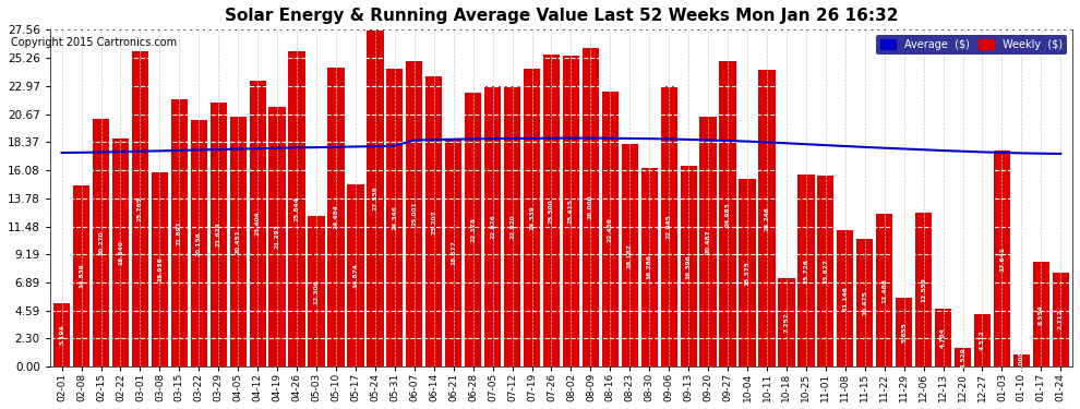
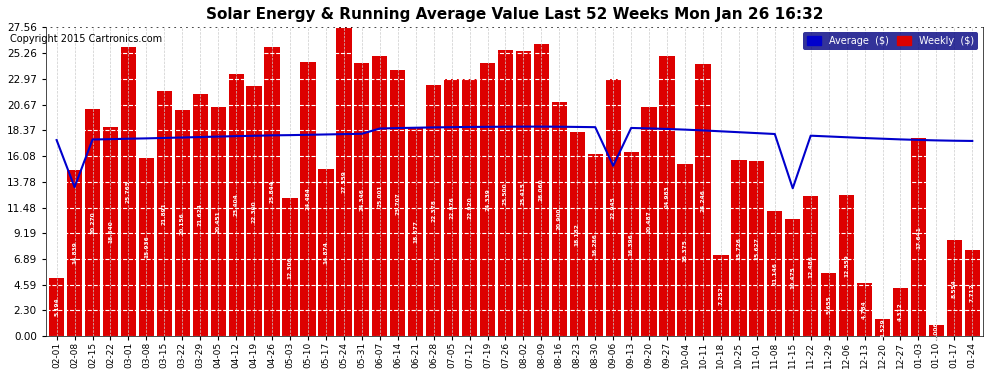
Average ($)/02-08: 17.5 -> 13.3
Weekly ($)/04-19: 21.3 -> 22.3
Weekly ($)/08-16: 22.5 -> 20.9
Average ($)/09-06: 18.6 -> 15.2
Average ($)/11-15: 18.0 -> 13.2
